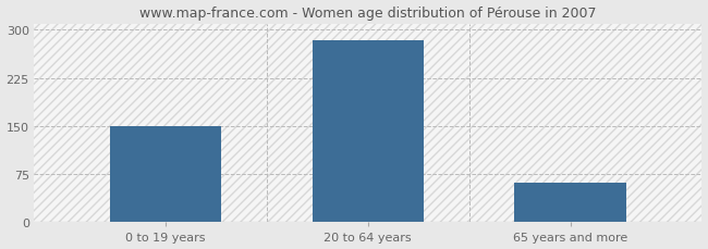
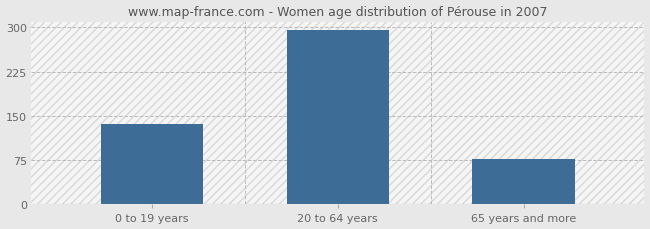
0 to 19 years: 150 -> 136
20 to 64 years: 284 -> 296
65 years and more: 62 -> 77
